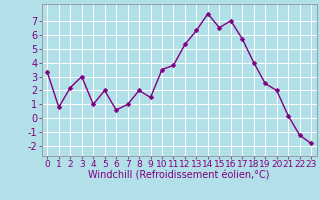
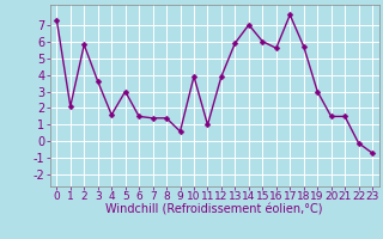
0: 3.3 -> 7.3
1: 0.8 -> 2.1
2: 2.2 -> 5.8
3: 3.0 -> 3.6
4: 1.0 -> 1.6
5: 2.0 -> 3.0
6: 0.6 -> 1.5
7: 1.0 -> 1.4
8: 2.0 -> 1.4
9: 1.5 -> 0.6
10: 3.5 -> 3.9
11: 3.8 -> 1.0
12: 5.3 -> 3.9
13: 6.3 -> 5.9
14: 7.5 -> 7.0
15: 6.5 -> 6.0
16: 7.0 -> 5.6
17: 5.7 -> 7.6
18: 4.0 -> 5.7
19: 2.5 -> 3.0
20: 2.0 -> 1.5
21: 0.2 -> 1.5
22: -1.2 -> -0.1
23: -1.8 -> -0.7
